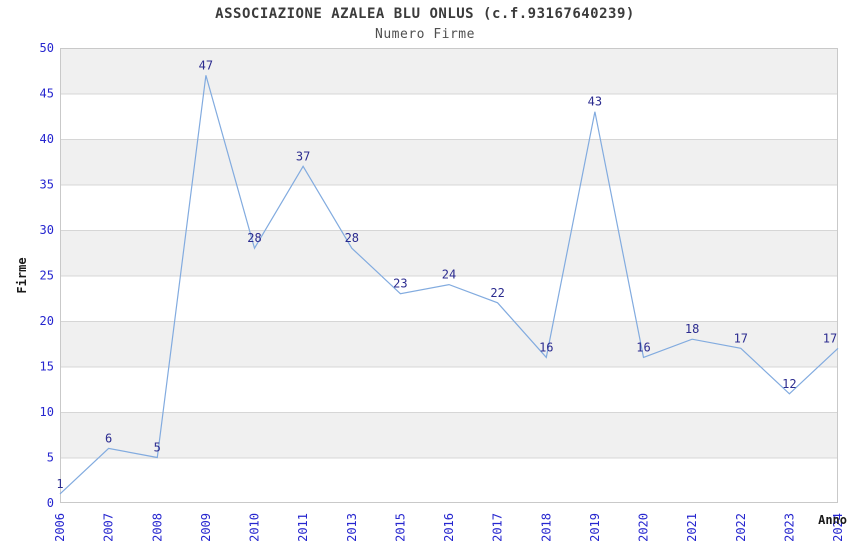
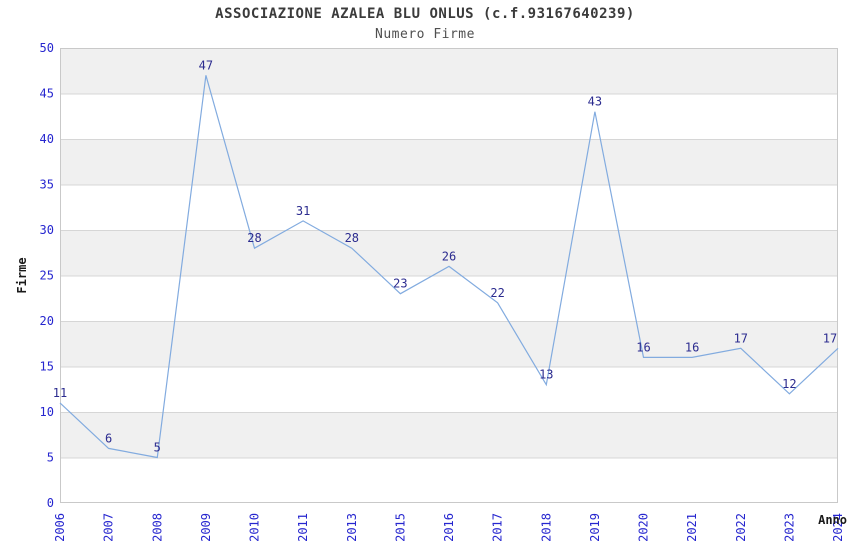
2006: 1 -> 11
2011: 37 -> 31
2016: 24 -> 26
2018: 16 -> 13
2021: 18 -> 16
